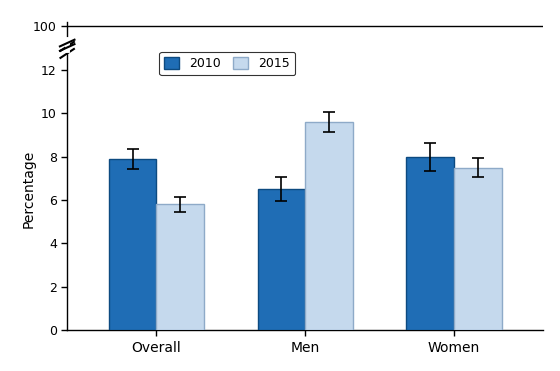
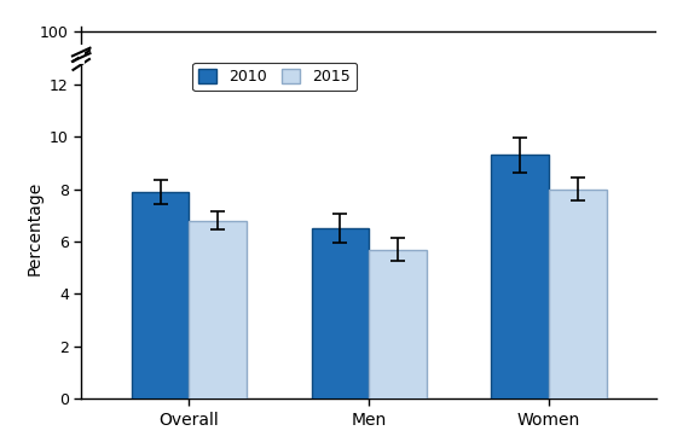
2015/Overall: 5.8 -> 6.8
2015/Men: 9.6 -> 5.7
2010/Women: 8.0 -> 9.3
2015/Women: 7.5 -> 8.0
